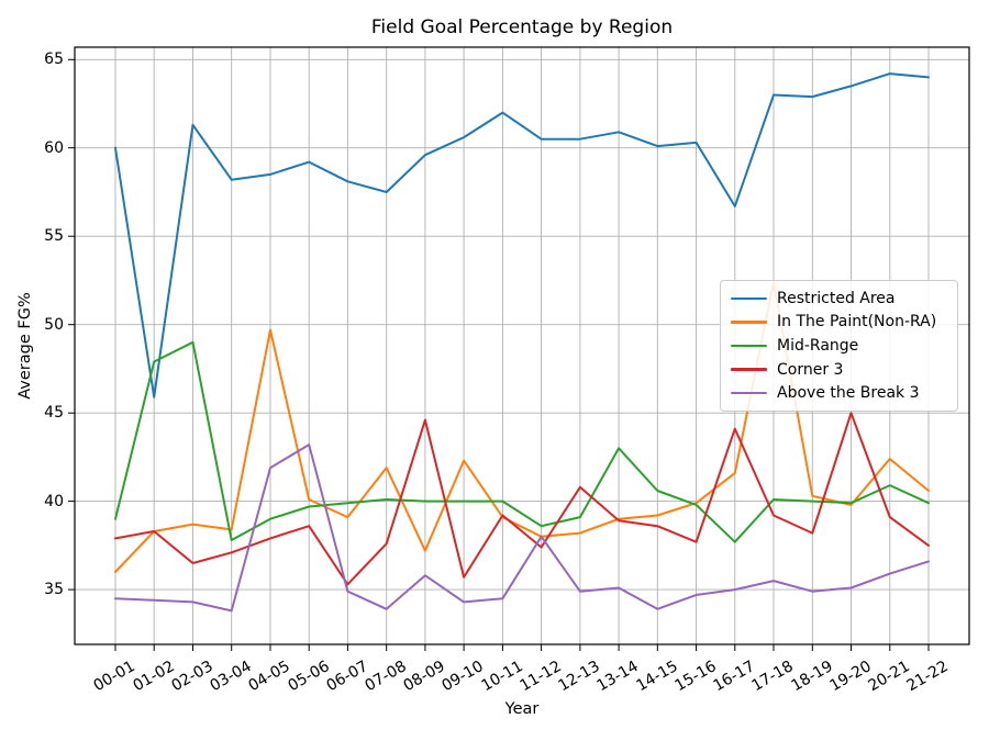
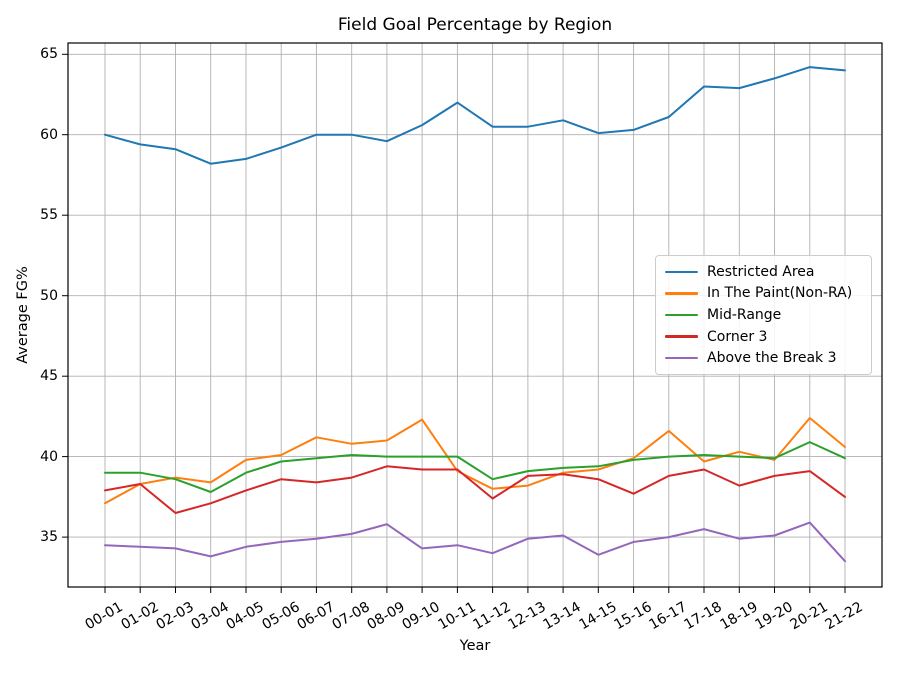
In The Paint(Non-RA)/00-01: 36.0 -> 37.1
Restricted Area/01-02: 45.9 -> 59.4
Mid-Range/01-02: 47.9 -> 39.0
Restricted Area/02-03: 61.3 -> 59.1
Mid-Range/02-03: 49.0 -> 38.6
In The Paint(Non-RA)/04-05: 49.7 -> 39.8
Above the Break 3/04-05: 41.9 -> 34.4
Above the Break 3/05-06: 43.2 -> 34.7
Restricted Area/06-07: 58.1 -> 60.0
In The Paint(Non-RA)/06-07: 39.1 -> 41.2
Corner 3/06-07: 35.3 -> 38.4
Restricted Area/07-08: 57.5 -> 60.0
In The Paint(Non-RA)/07-08: 41.9 -> 40.8
Corner 3/07-08: 37.6 -> 38.7
Above the Break 3/07-08: 33.9 -> 35.2
In The Paint(Non-RA)/08-09: 37.2 -> 41.0
Corner 3/08-09: 44.6 -> 39.4
Corner 3/09-10: 35.7 -> 39.2
Above the Break 3/11-12: 38.0 -> 34.0
Corner 3/12-13: 40.8 -> 38.8
Mid-Range/13-14: 43.0 -> 39.3
Mid-Range/14-15: 40.6 -> 39.4
Restricted Area/16-17: 56.7 -> 61.1
Mid-Range/16-17: 37.7 -> 40.0
Corner 3/16-17: 44.1 -> 38.8
In The Paint(Non-RA)/17-18: 52.4 -> 39.7
Corner 3/19-20: 45.0 -> 38.8
Above the Break 3/21-22: 36.6 -> 33.5
